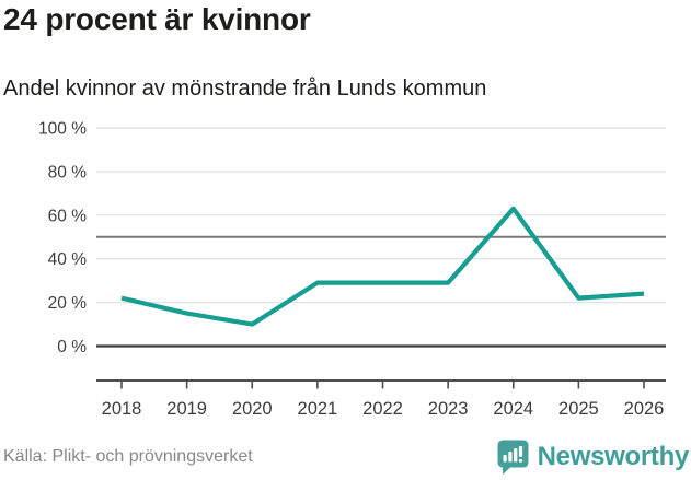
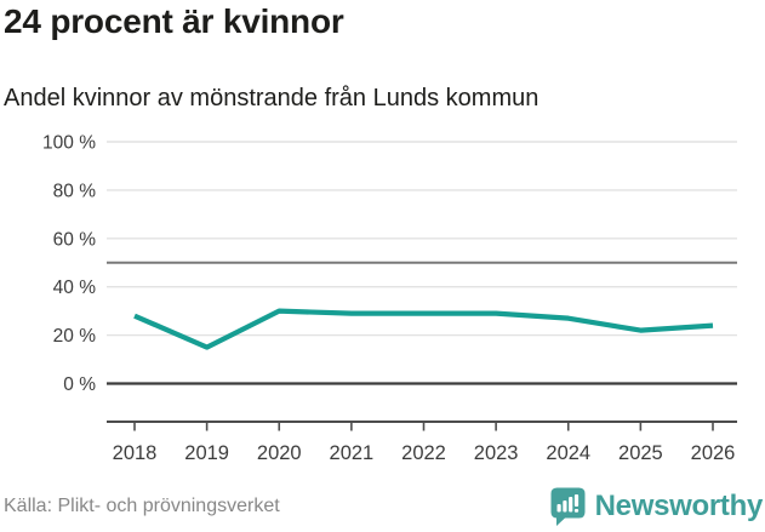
2018: 22% -> 28%
2020: 10% -> 30%
2024: 63% -> 27%
